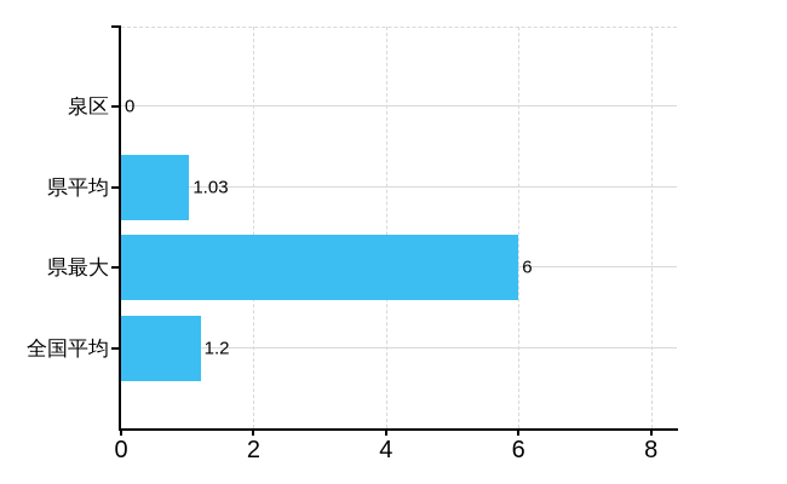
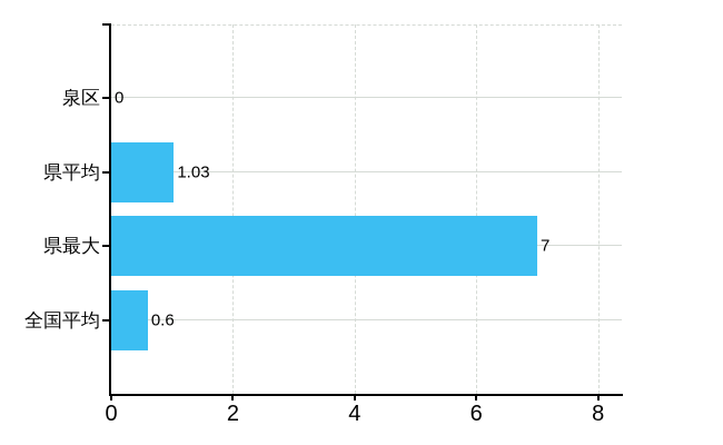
県最大: 6 -> 7
全国平均: 1.2 -> 0.6
